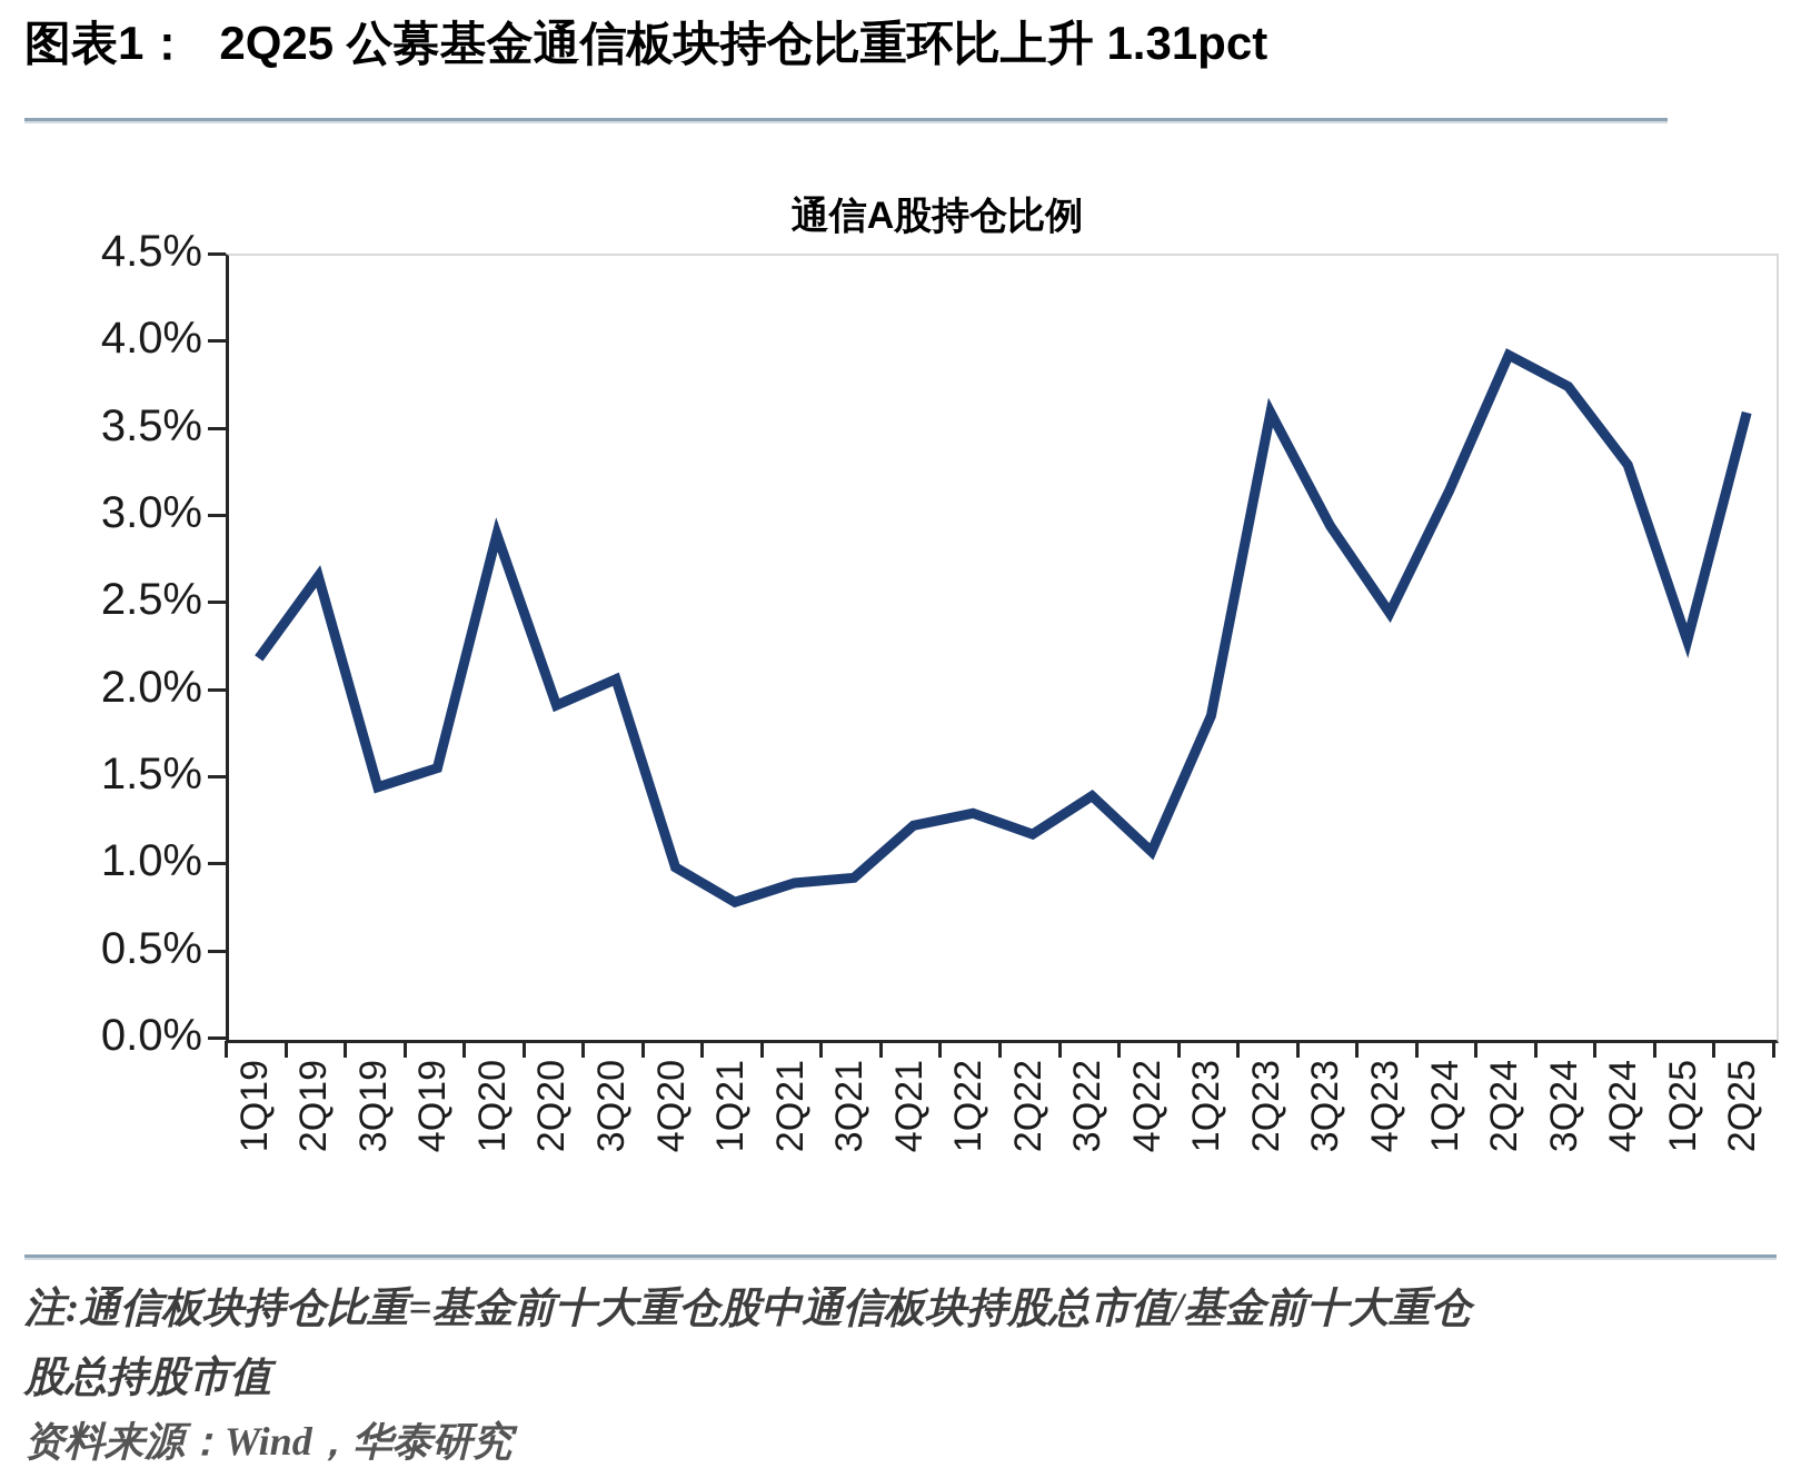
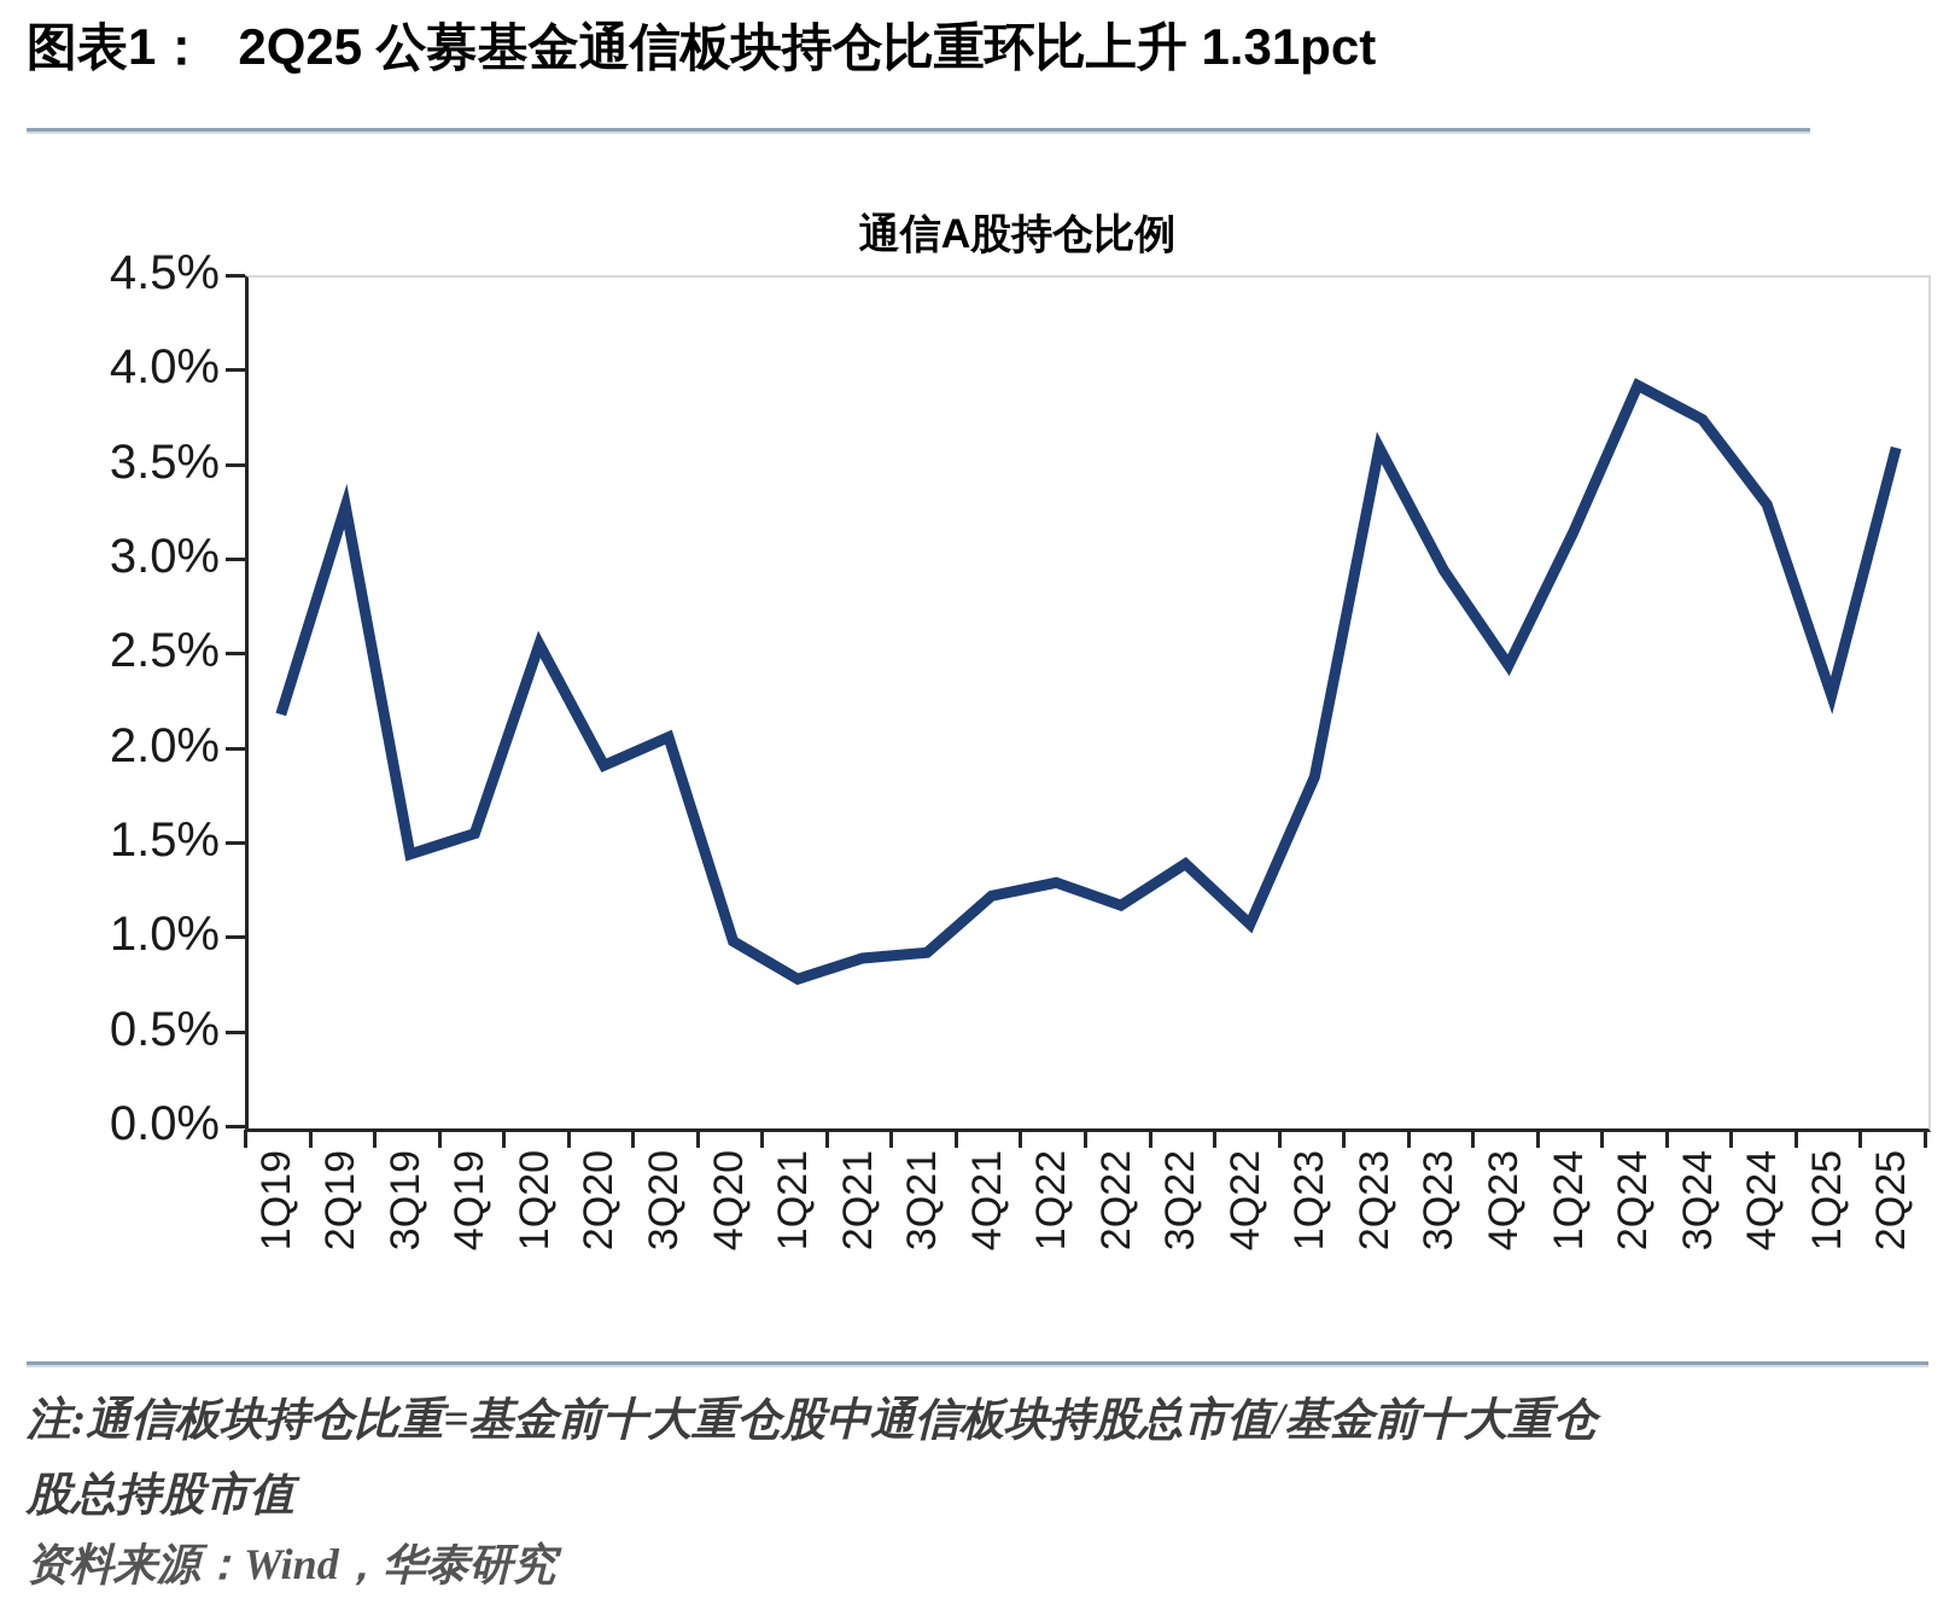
2Q19: 2.66% -> 3.29%
1Q20: 2.90% -> 2.56%
